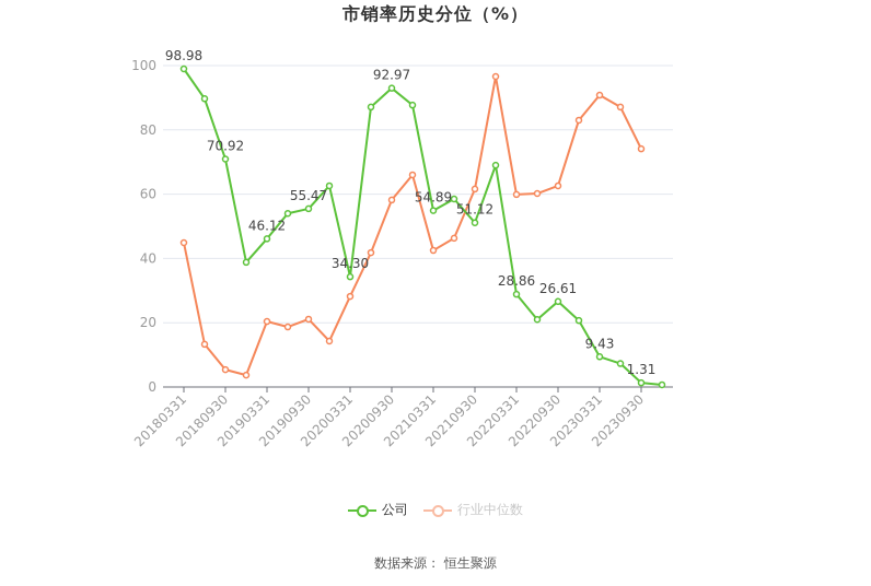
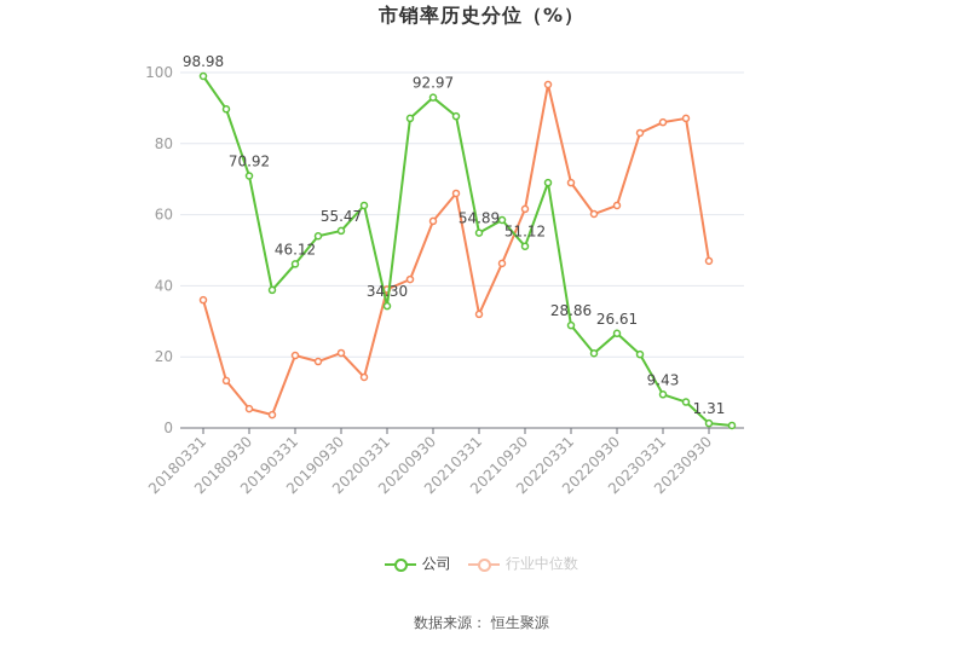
行业中位数/20180331: 45 -> 36
行业中位数/20200331: 28 -> 39
行业中位数/20210331: 42 -> 32
行业中位数/20220331: 60 -> 69
行业中位数/20230331: 91 -> 86
行业中位数/20230930: 74 -> 47
